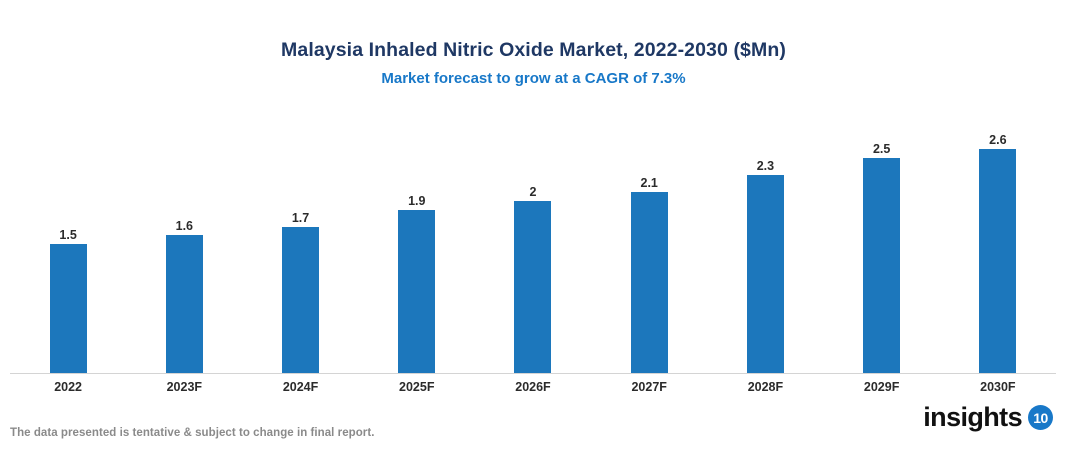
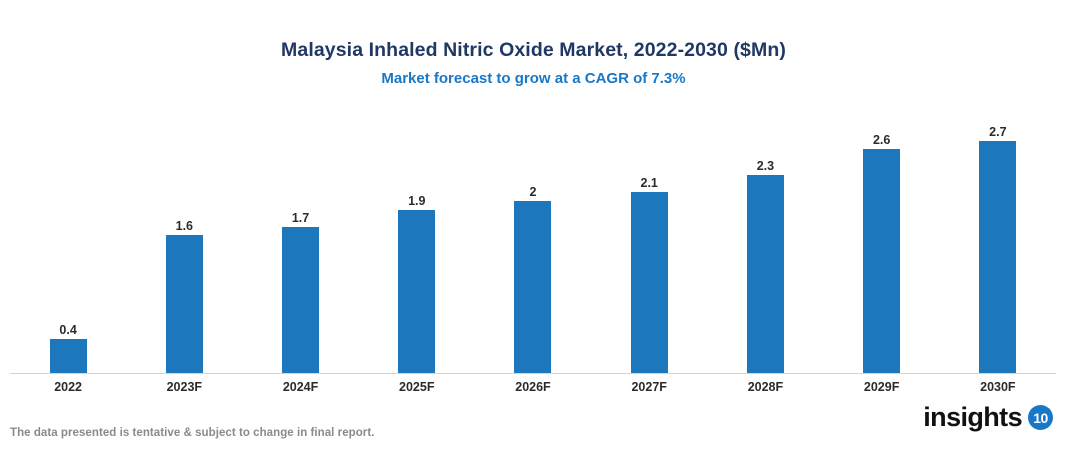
2022: 1.5 -> 0.4
2029F: 2.5 -> 2.6
2030F: 2.6 -> 2.7
